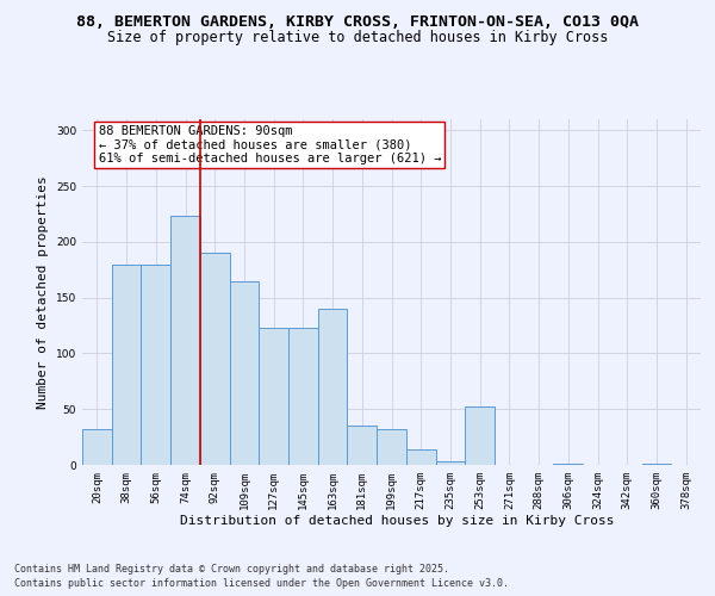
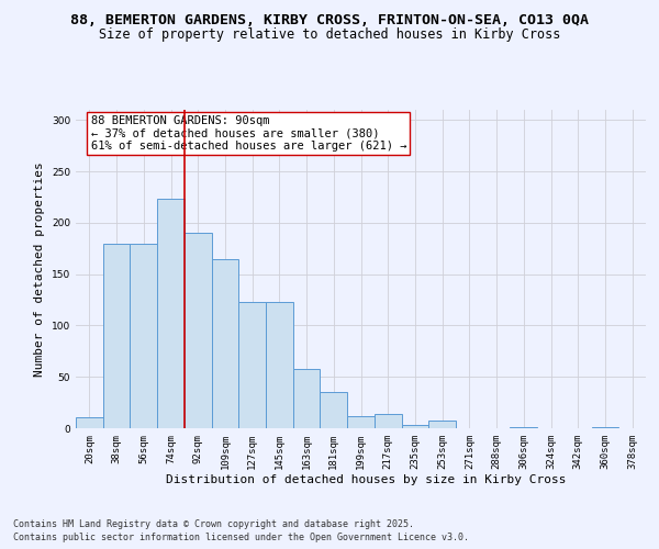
20sqm: 32 -> 11
163sqm: 140 -> 58
199sqm: 32 -> 12
253sqm: 52 -> 7
